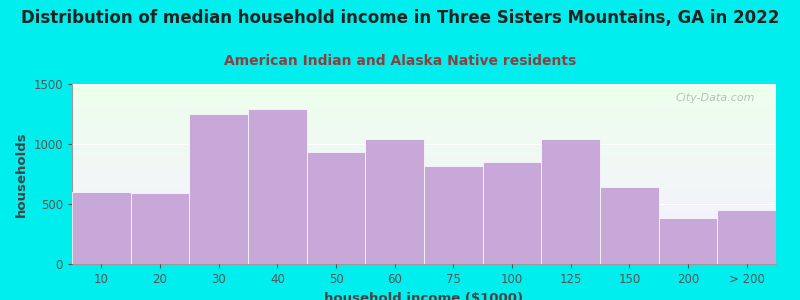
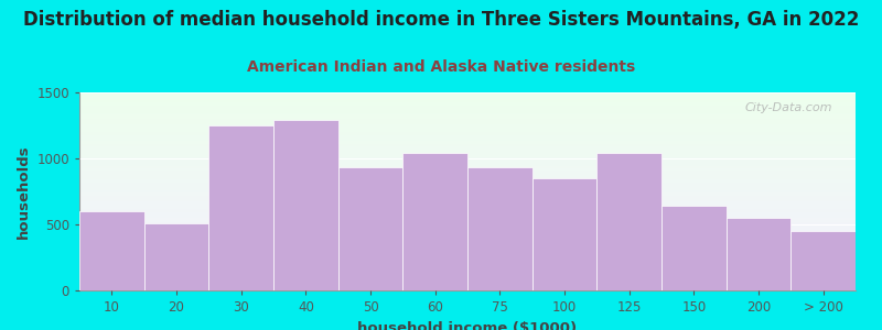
20: 590 -> 500
75: 820 -> 940
200: 380 -> 550
